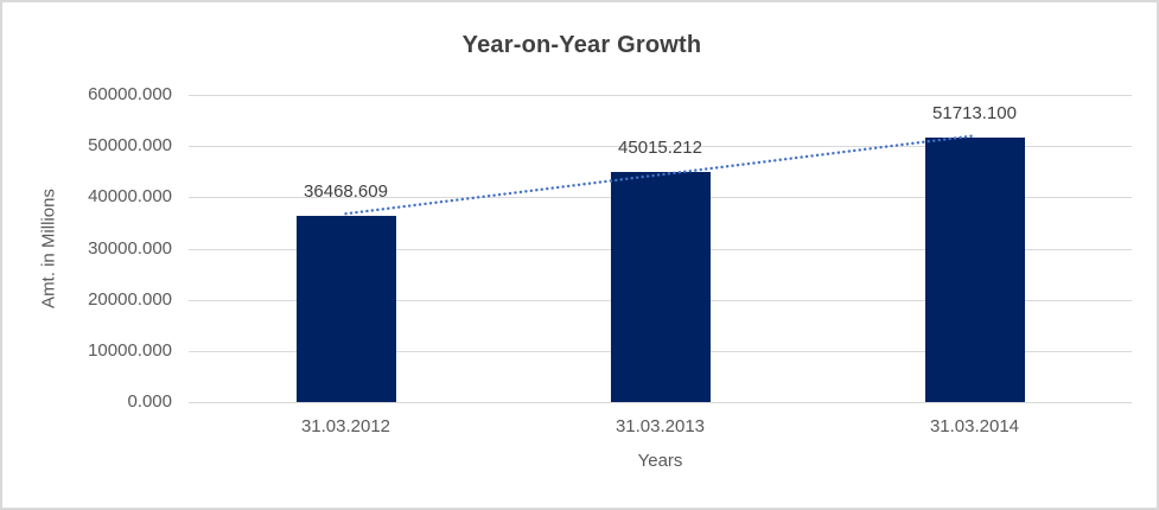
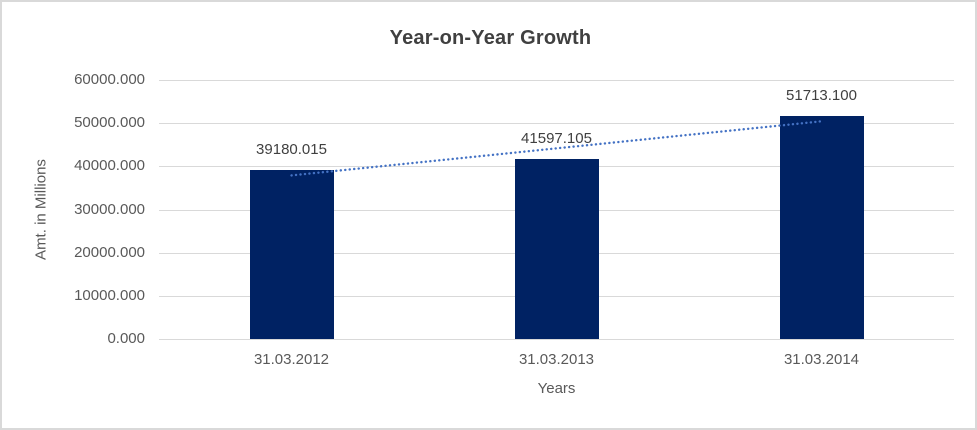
31.03.2012: 36468.609 -> 39180.015
31.03.2013: 45015.212 -> 41597.105
